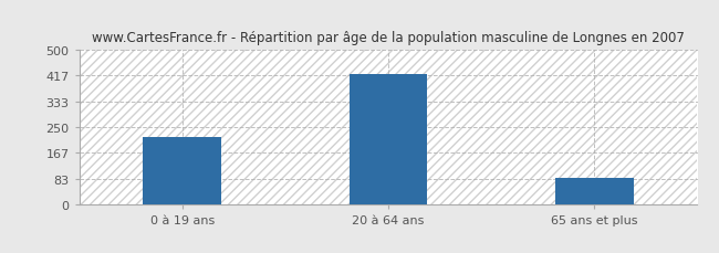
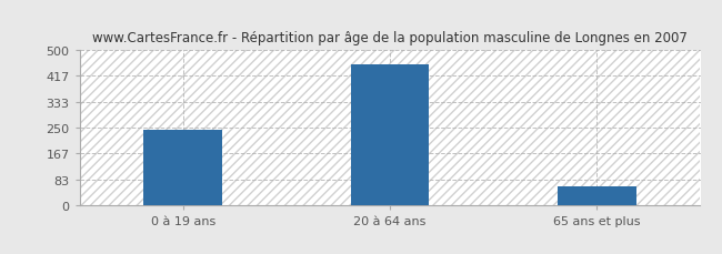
0 à 19 ans: 220 -> 243
20 à 64 ans: 420 -> 452
65 ans et plus: 85 -> 62
